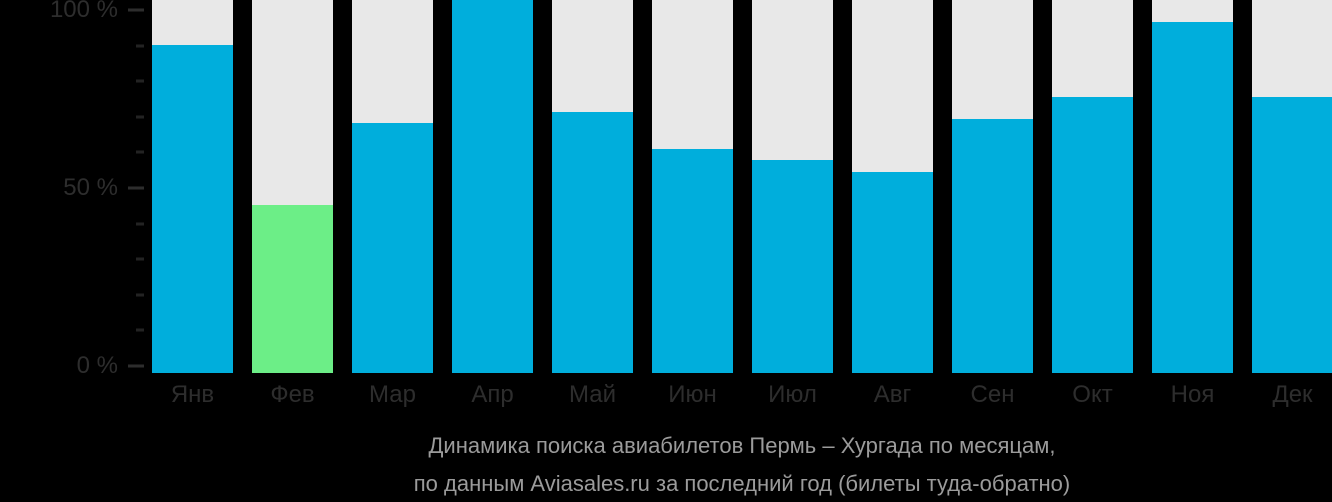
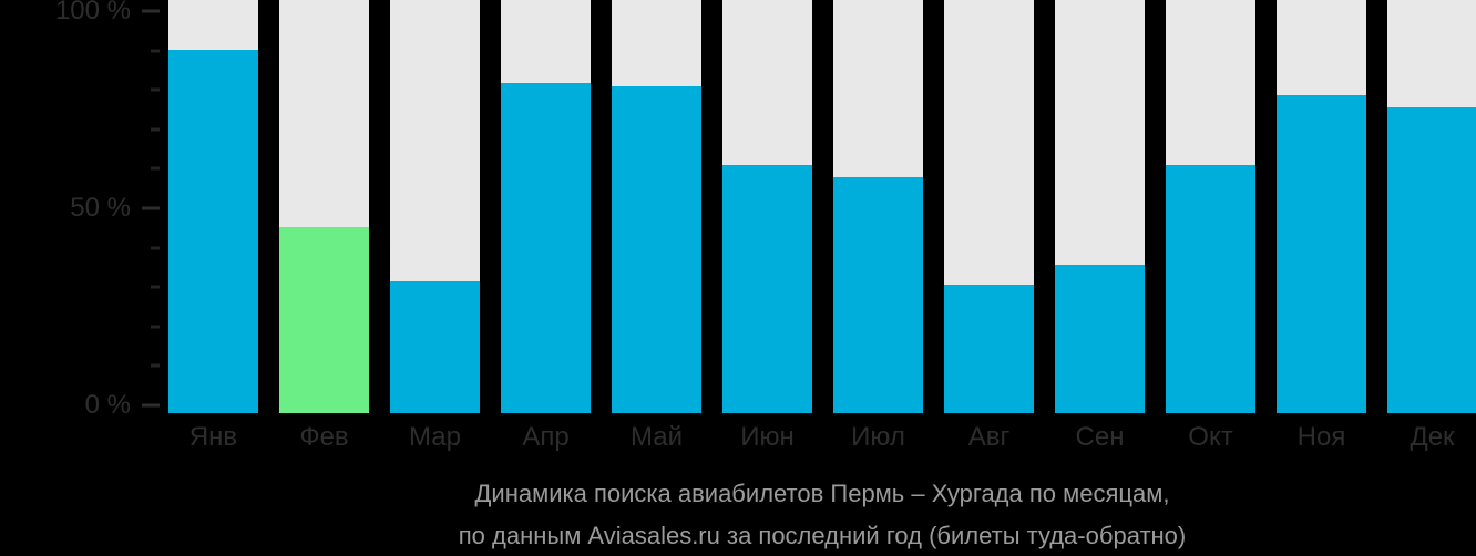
Мар: 67% -> 32%
Апр: 100% -> 80%
Май: 70% -> 79%
Авг: 54% -> 31%
Сен: 68% -> 36%
Окт: 74% -> 60%
Ноя: 94% -> 77%
